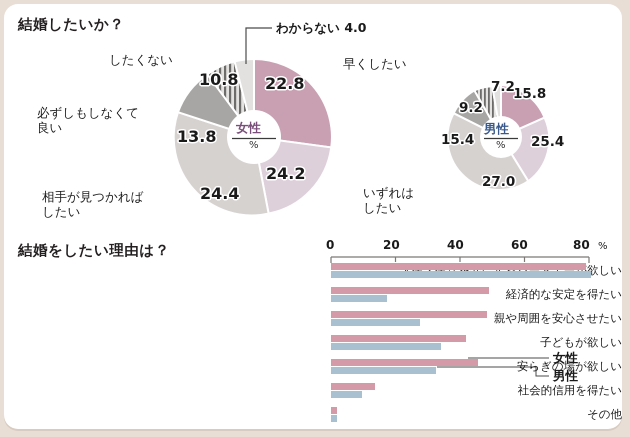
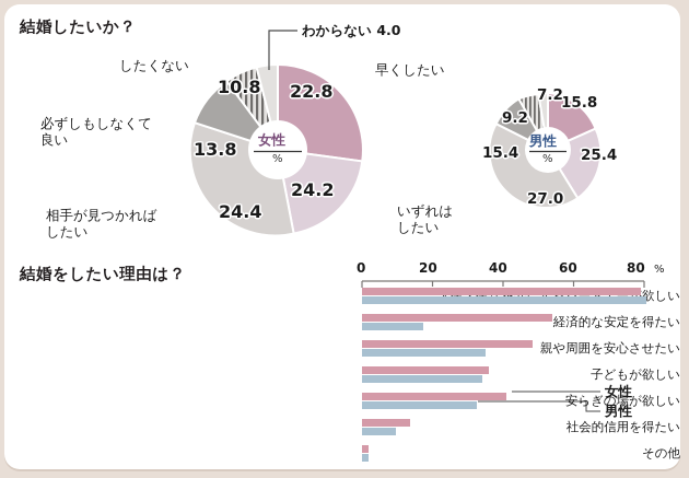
女性/経済的な安定を得たい: 49 -> 54
男性/親や周囲を安心させたい: 28 -> 35
女性/子どもが欲しい: 42 -> 36
女性/安らぎの場が欲しい: 46 -> 41
